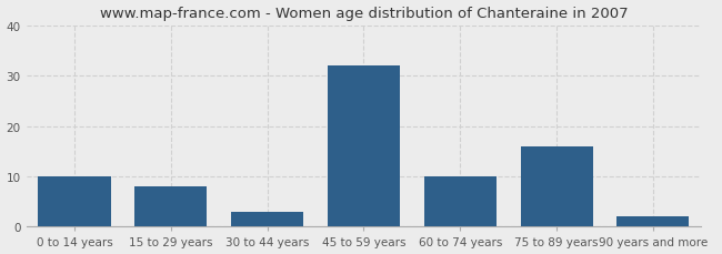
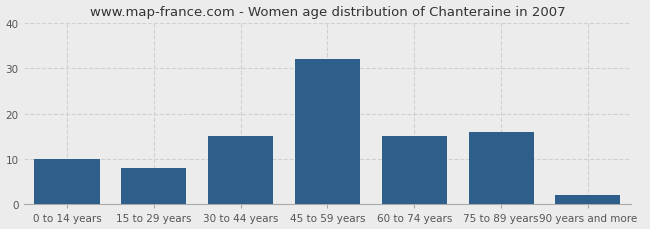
30 to 44 years: 3 -> 15
60 to 74 years: 10 -> 15
